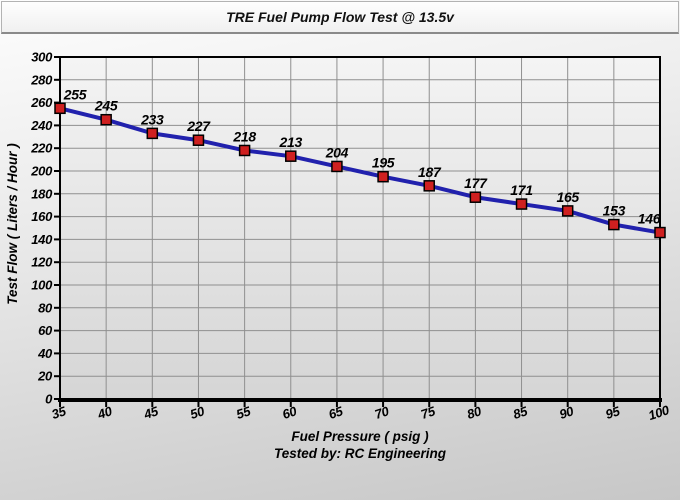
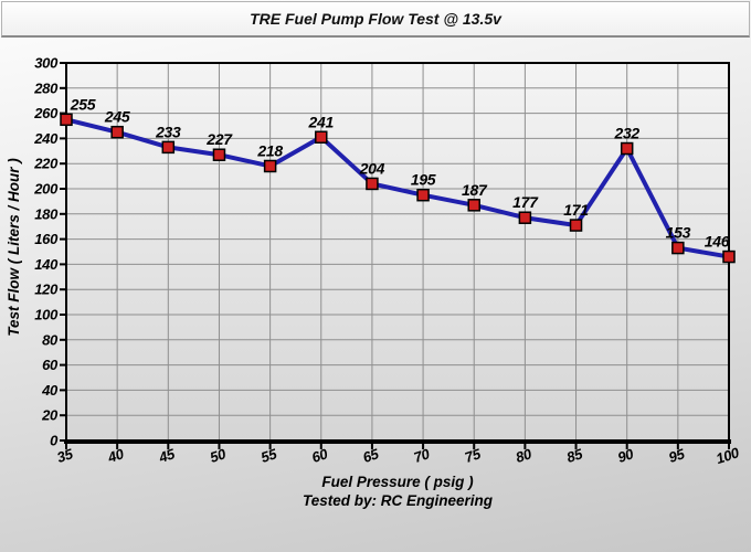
60: 213 -> 241
90: 165 -> 232
